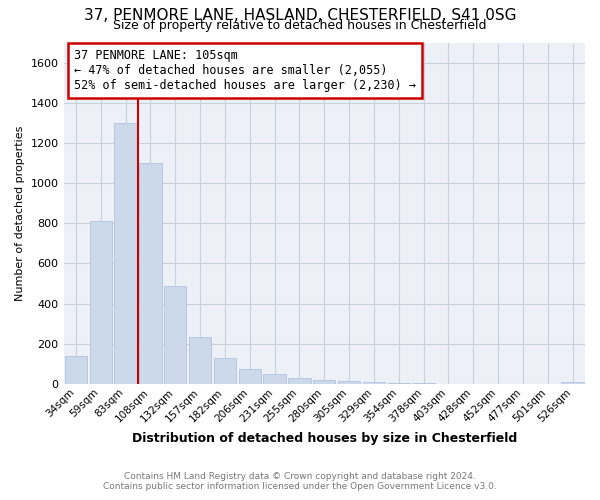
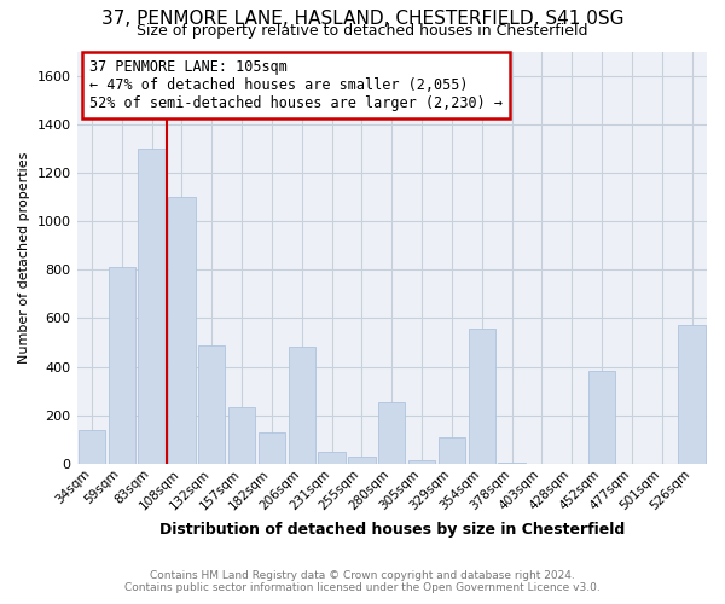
206sqm: 75 -> 485
280sqm: 20 -> 255
329sqm: 10 -> 110
354sqm: 5 -> 560
452sqm: 1 -> 385
526sqm: 10 -> 575
